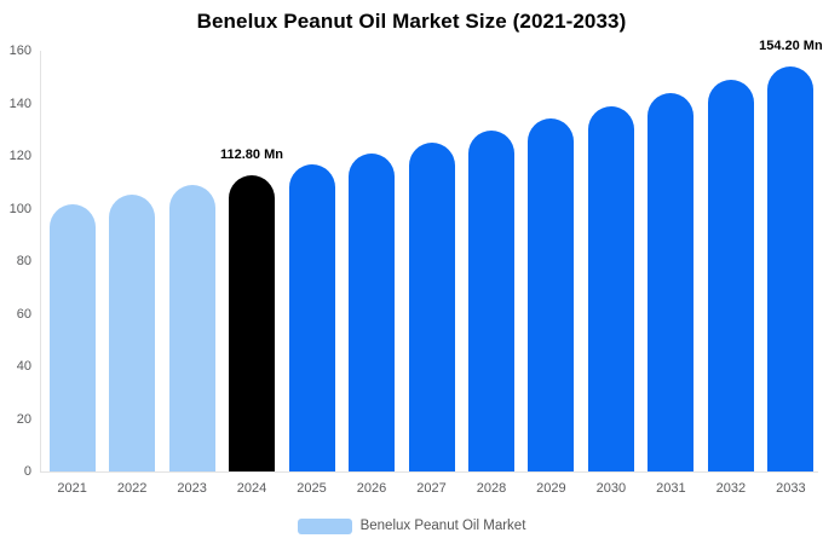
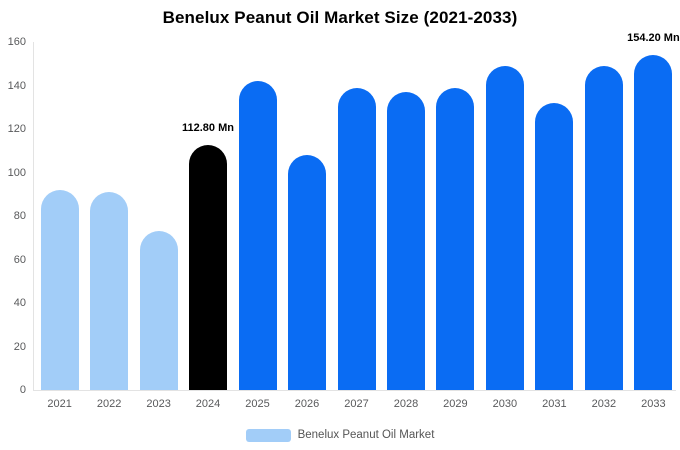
2021: 102 -> 92
2022: 105 -> 91
2023: 109 -> 73
2025: 117 -> 142
2026: 121 -> 108
2027: 125 -> 139
2028: 130 -> 137
2029: 134 -> 139
2030: 139 -> 149
2031: 144 -> 132
